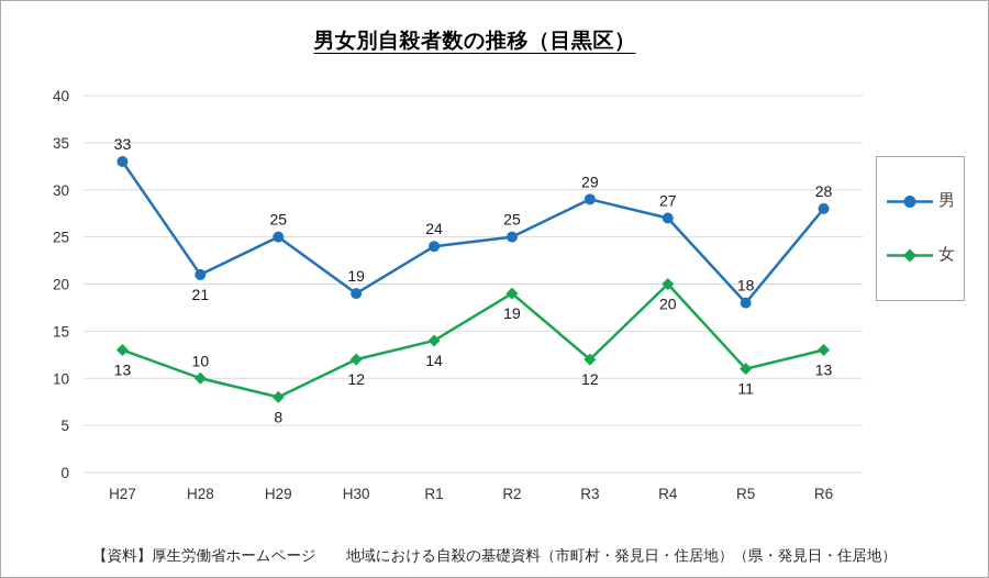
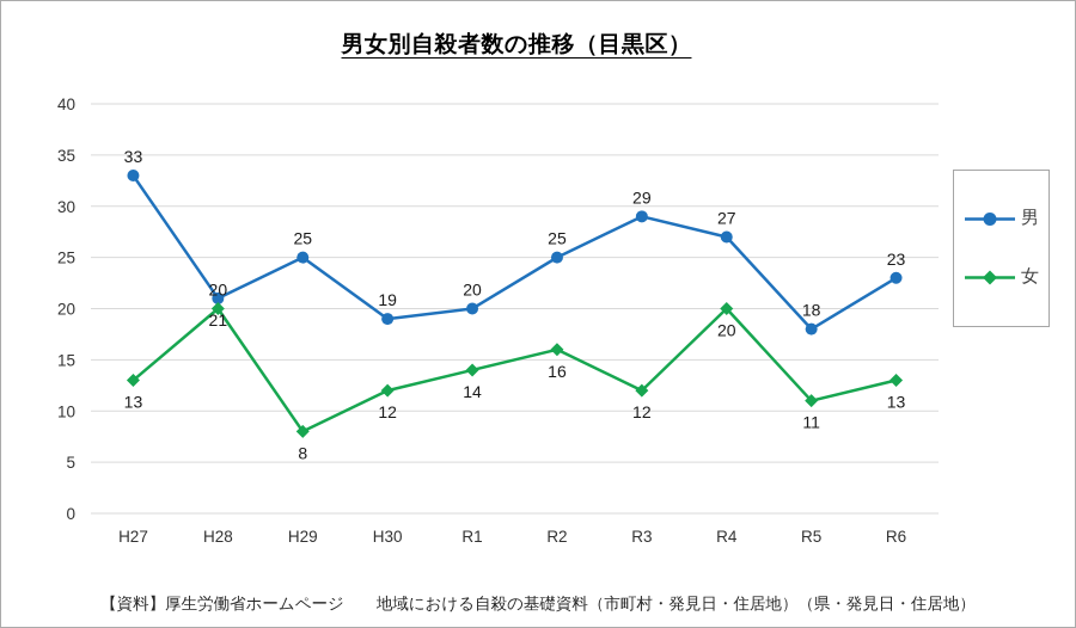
女/H28: 10 -> 20
男/R1: 24 -> 20
女/R2: 19 -> 16
男/R6: 28 -> 23
